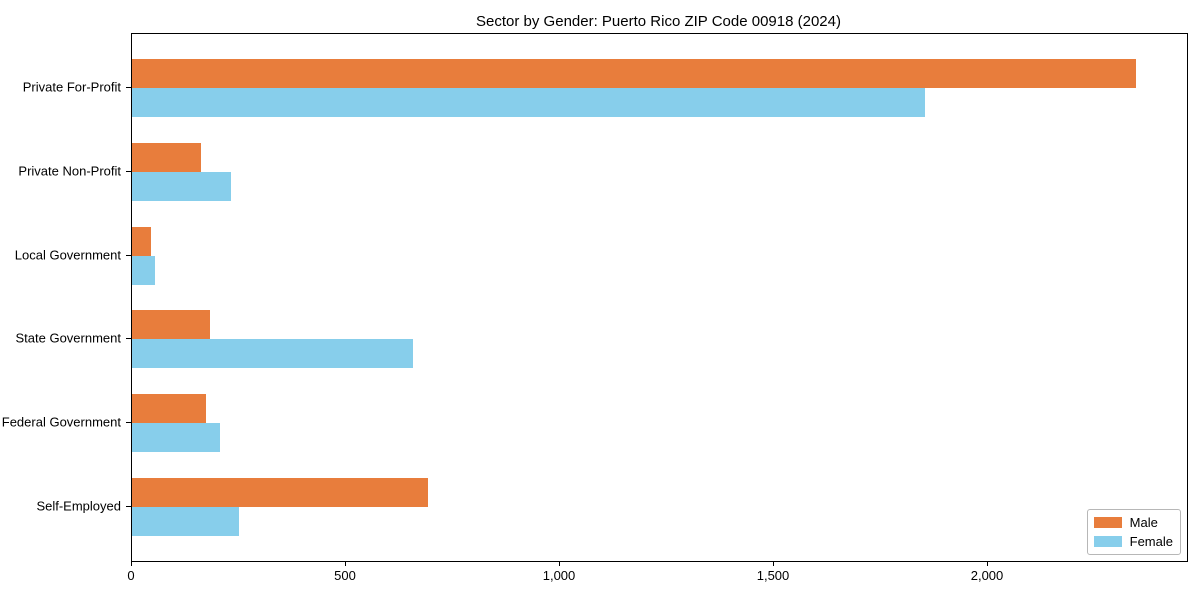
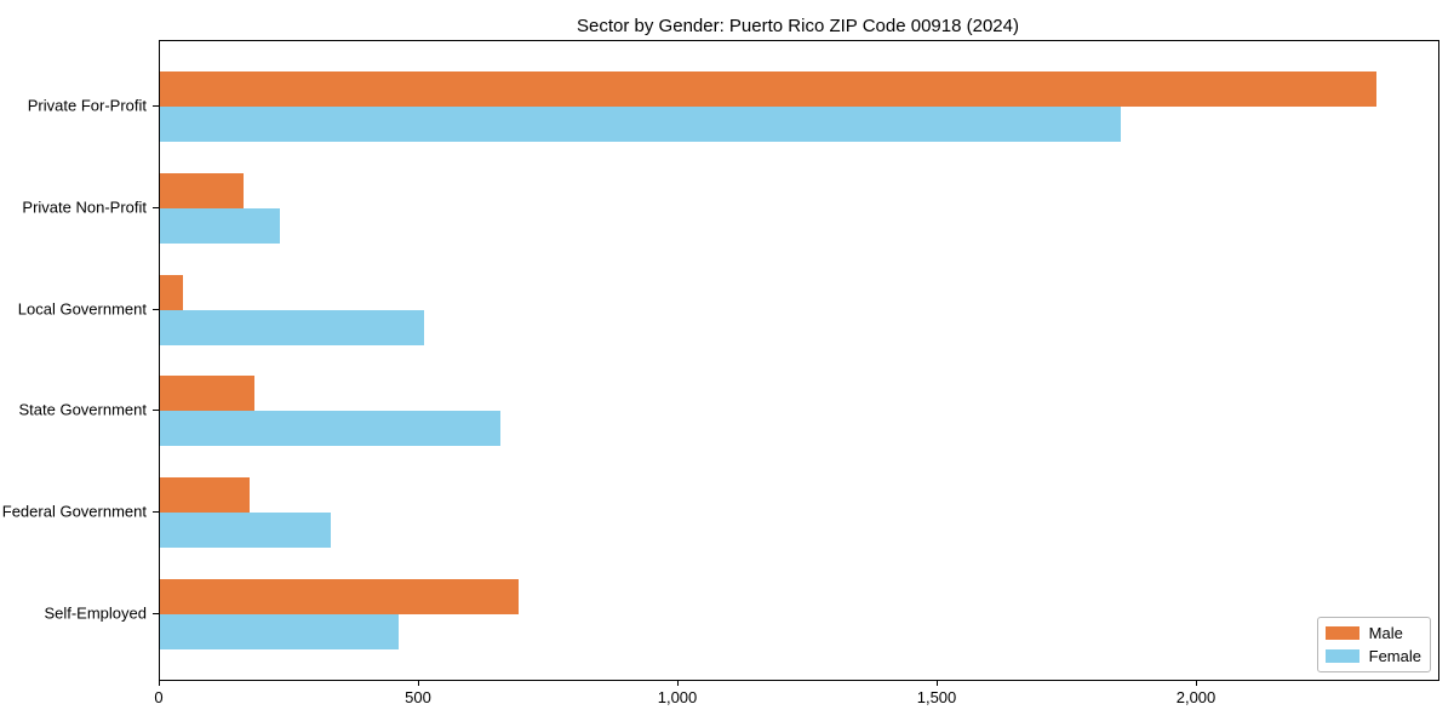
Female/Local Government: 50 -> 510
Female/Federal Government: 210 -> 330
Female/Self-Employed: 250 -> 460
